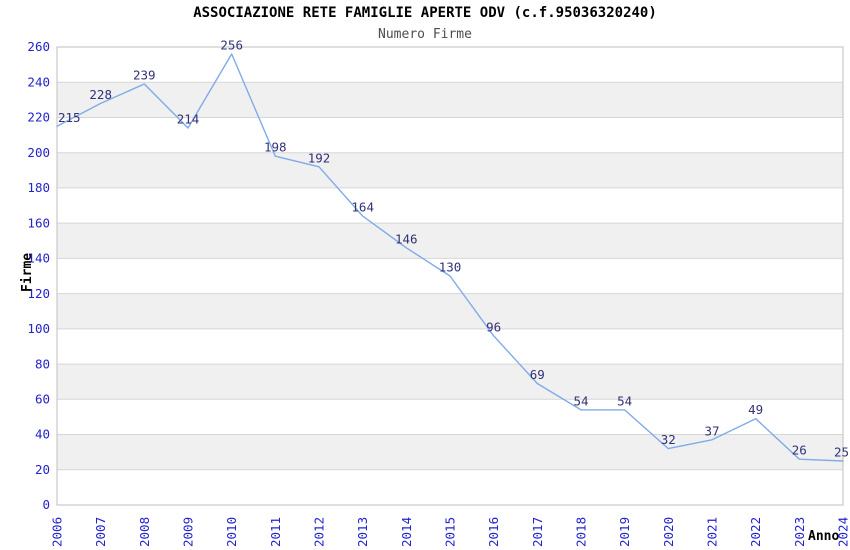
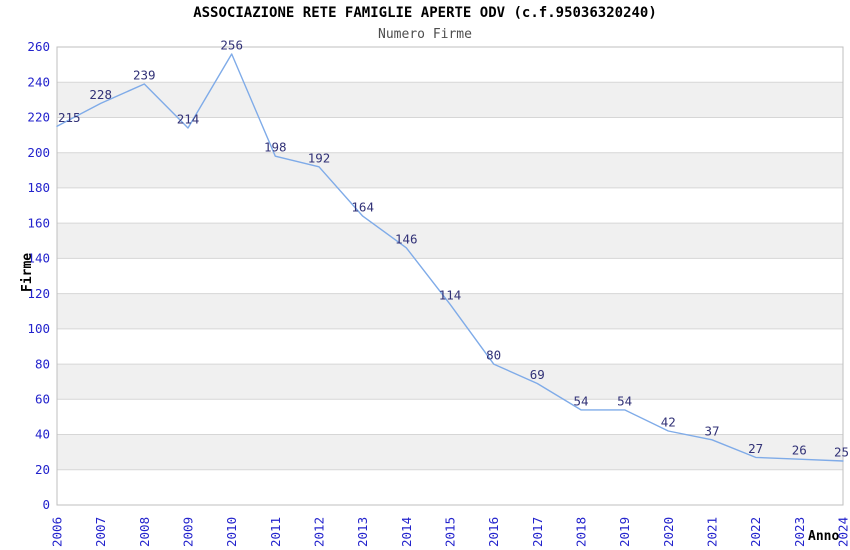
2015: 130 -> 114
2016: 96 -> 80
2020: 32 -> 42
2022: 49 -> 27
